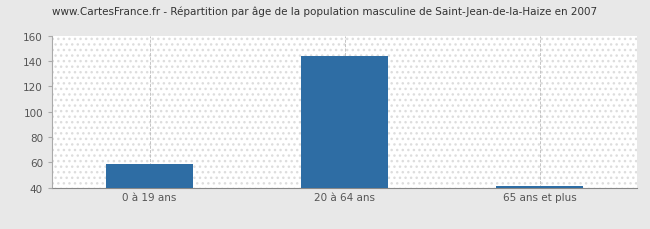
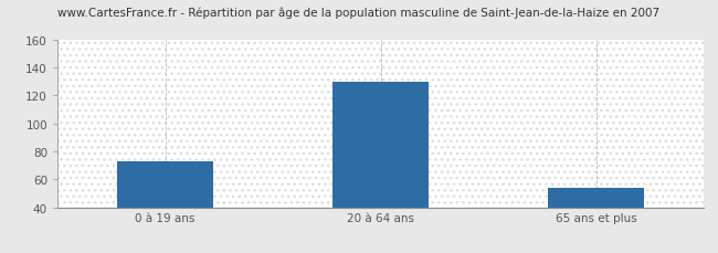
0 à 19 ans: 59 -> 73
20 à 64 ans: 144 -> 130
65 ans et plus: 41 -> 54
